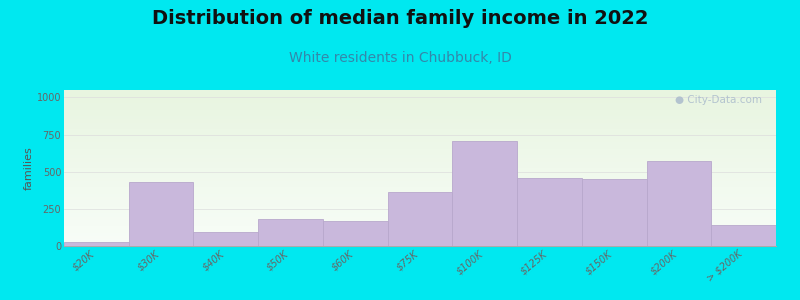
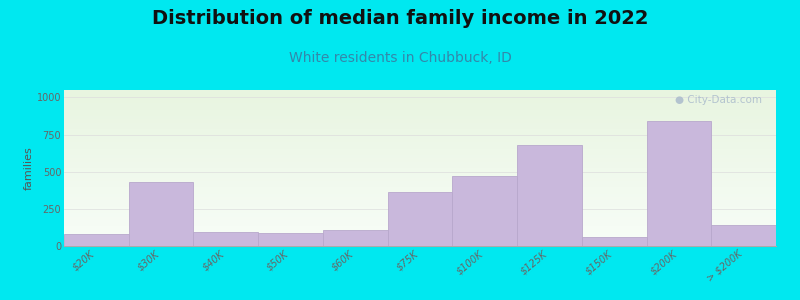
$20K: 20 -> 80
$50K: 180 -> 90
$60K: 160 -> 110
$100K: 710 -> 470
$125K: 460 -> 680
$150K: 450 -> 60
$200K: 570 -> 840
